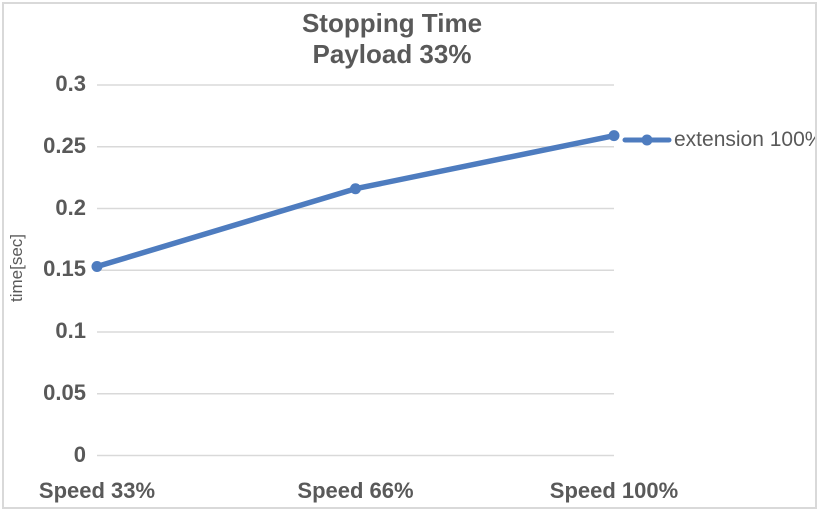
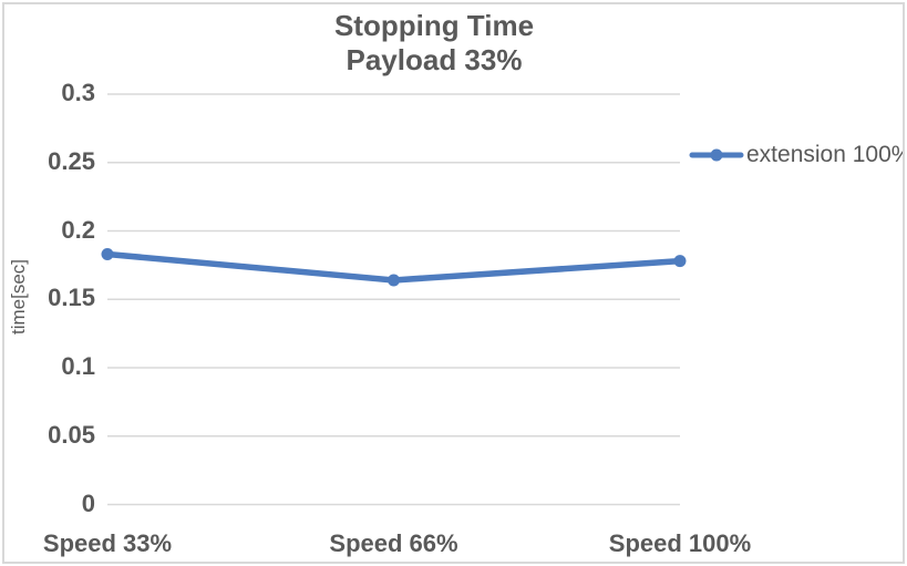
Speed 33%: 0.153 -> 0.183
Speed 66%: 0.216 -> 0.164
Speed 100%: 0.259 -> 0.178
